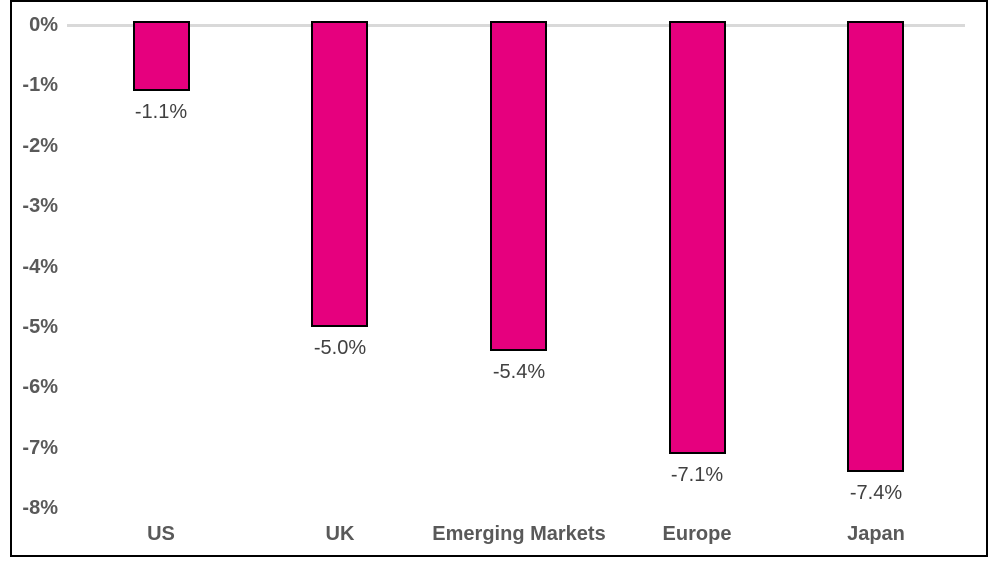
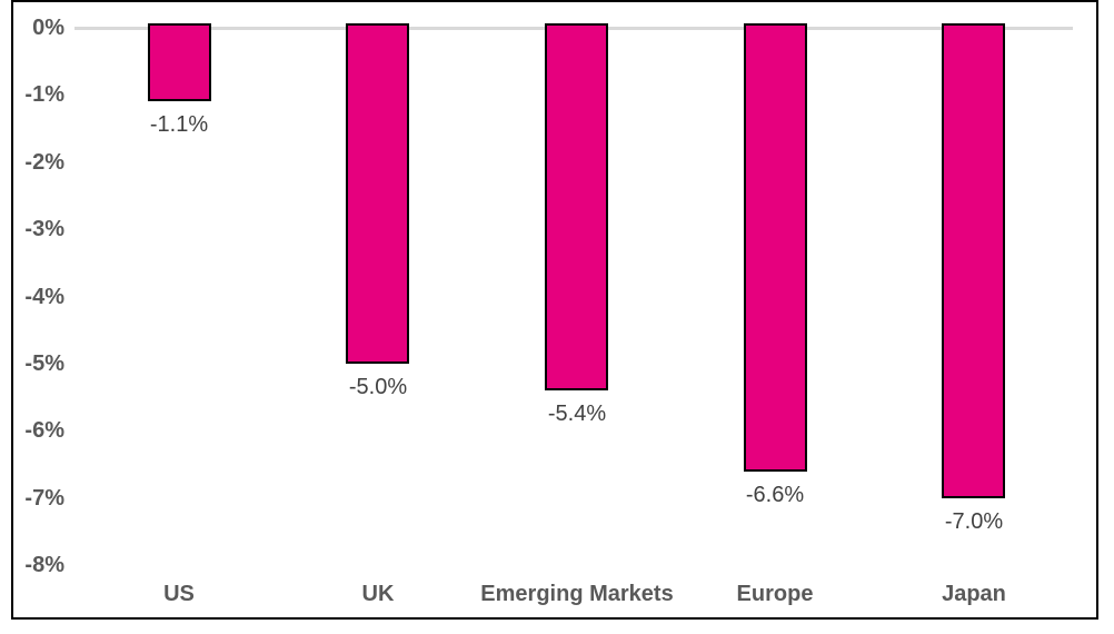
Europe: -7.1% -> -6.6%
Japan: -7.4% -> -7.0%
